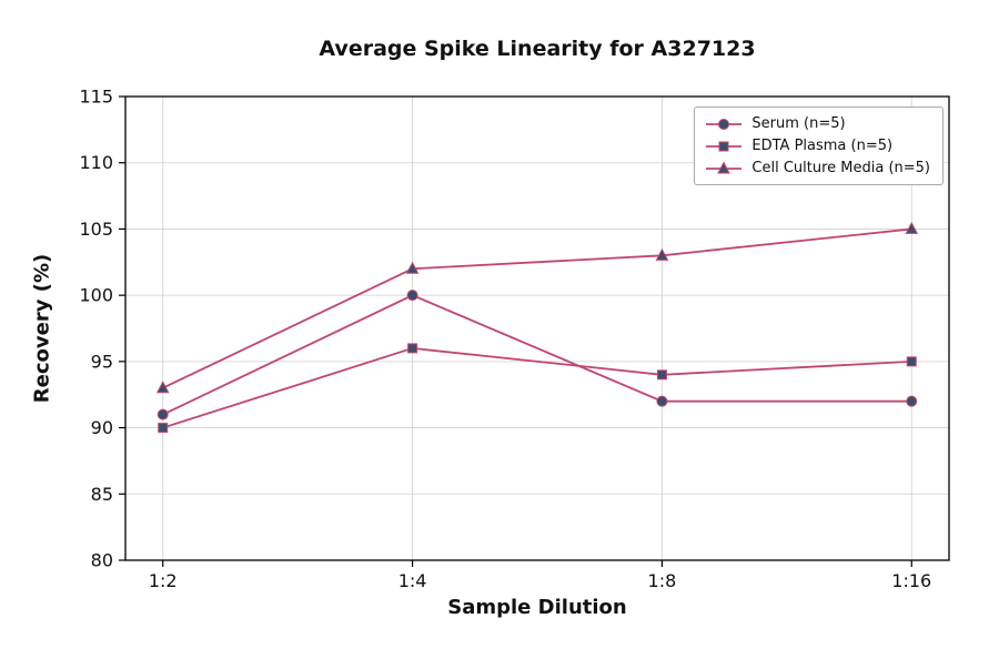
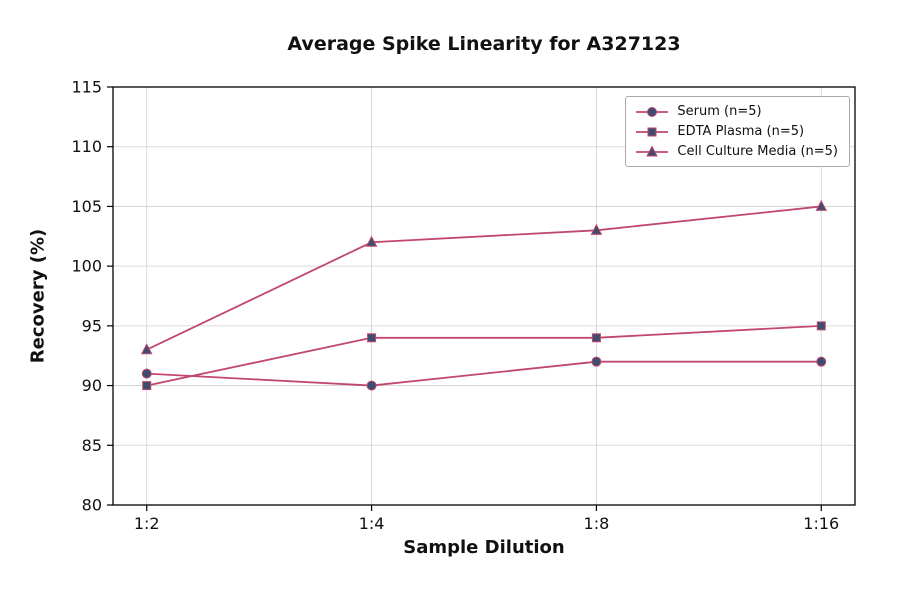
Serum (n=5)/1:4: 100 -> 90
EDTA Plasma (n=5)/1:4: 96 -> 94
